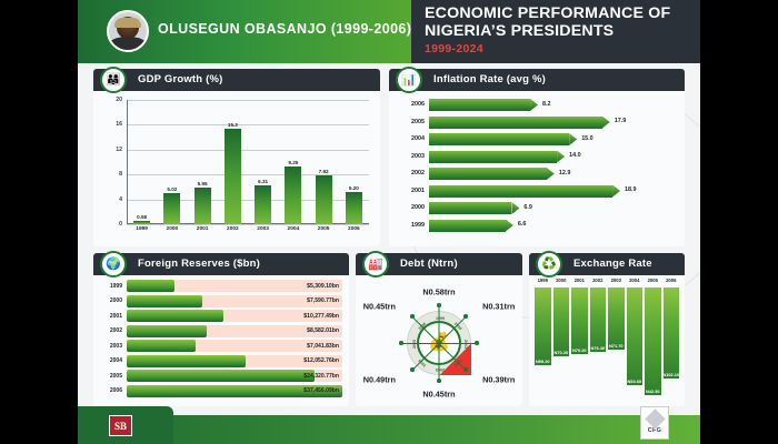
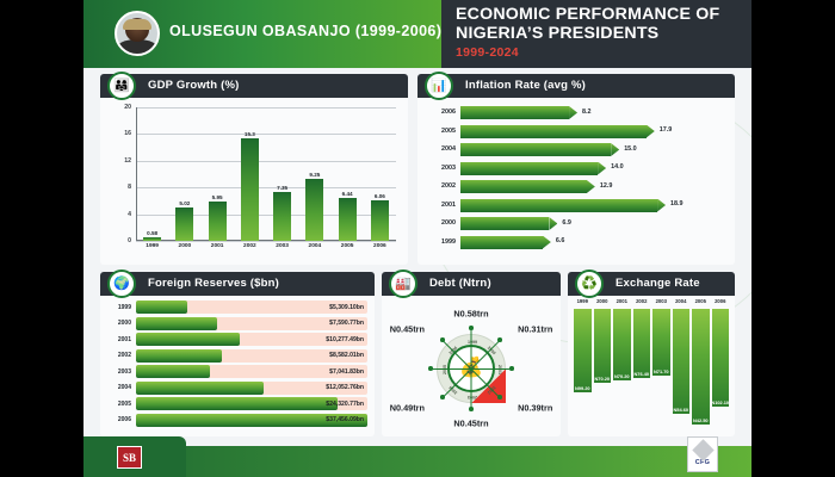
GDP Growth (%)/2003: 6.31 -> 7.35
GDP Growth (%)/2005: 7.92 -> 6.44
GDP Growth (%)/2006: 5.20 -> 6.06
